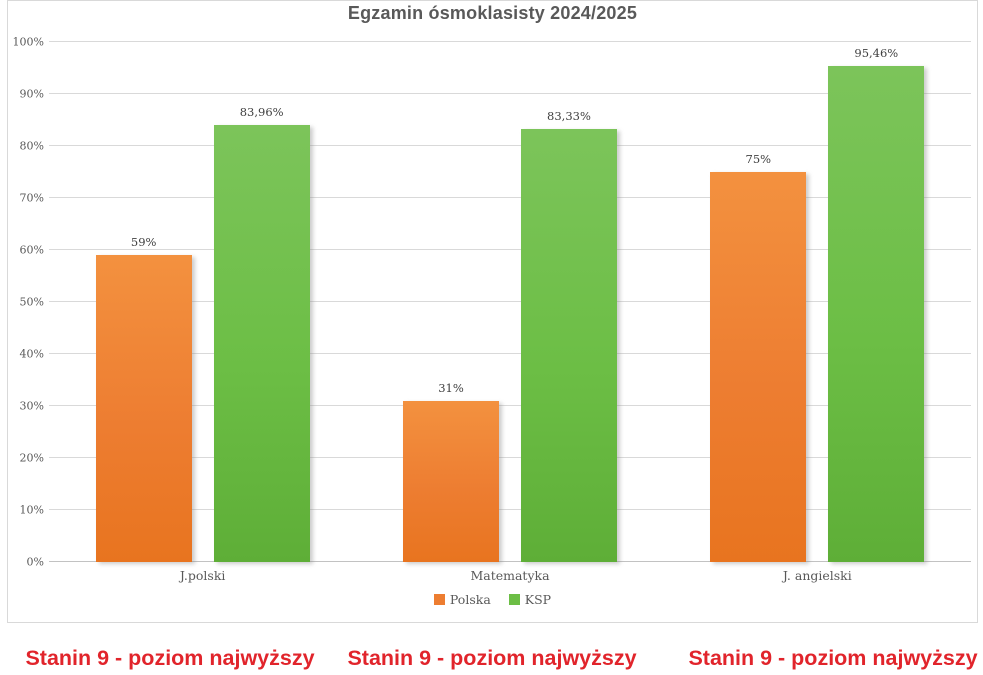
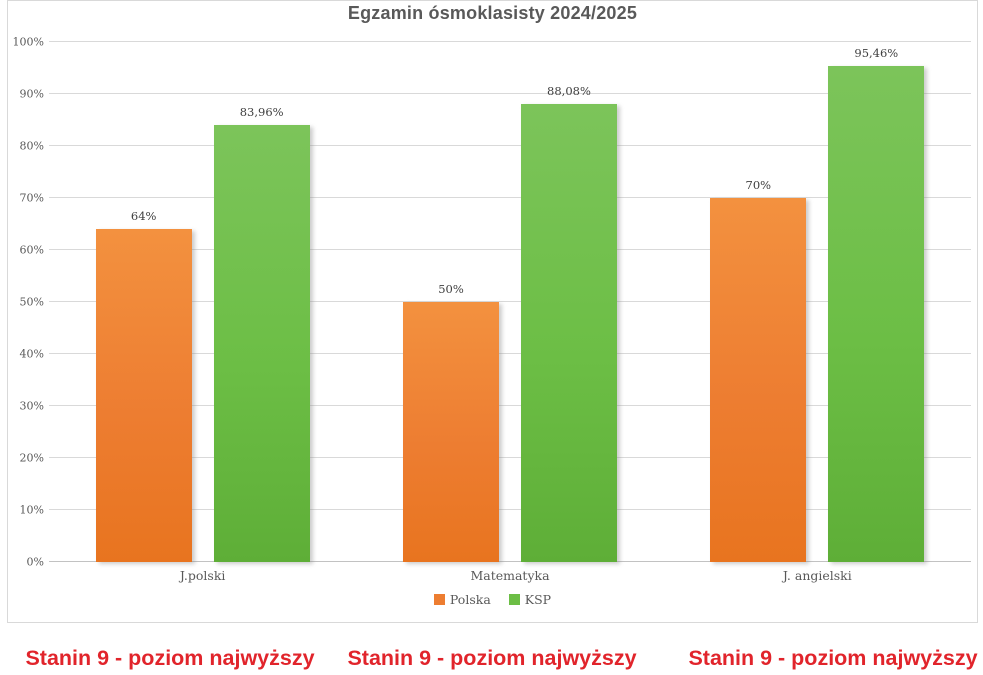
Polska/J.polski: 59% -> 64%
Polska/Matematyka: 31% -> 50%
KSP/Matematyka: 83,33% -> 88,08%
Polska/J. angielski: 75% -> 70%
